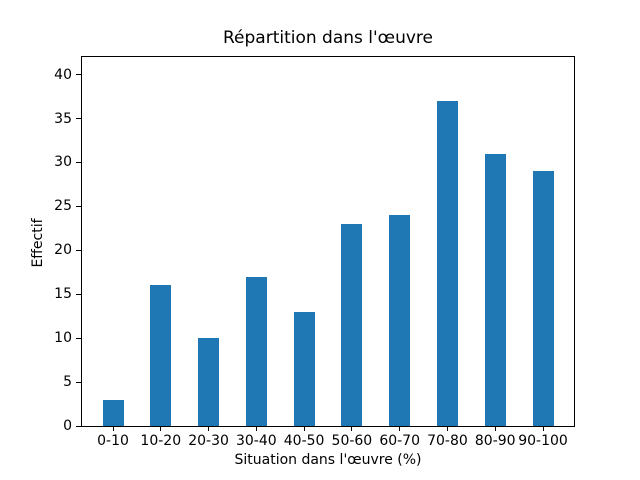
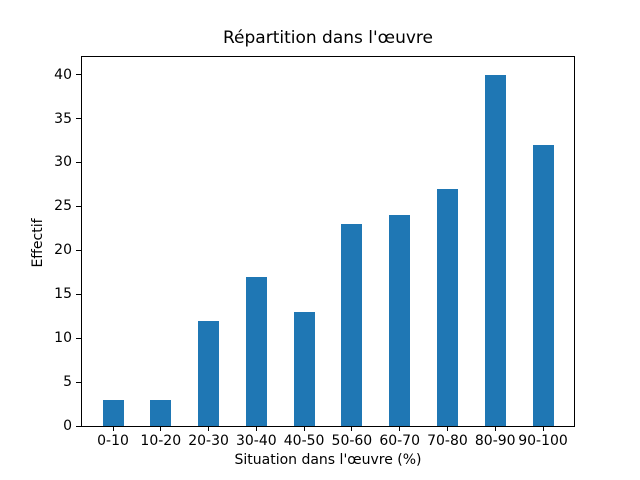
10-20: 16 -> 3
20-30: 10 -> 12
70-80: 37 -> 27
80-90: 31 -> 40
90-100: 29 -> 32
